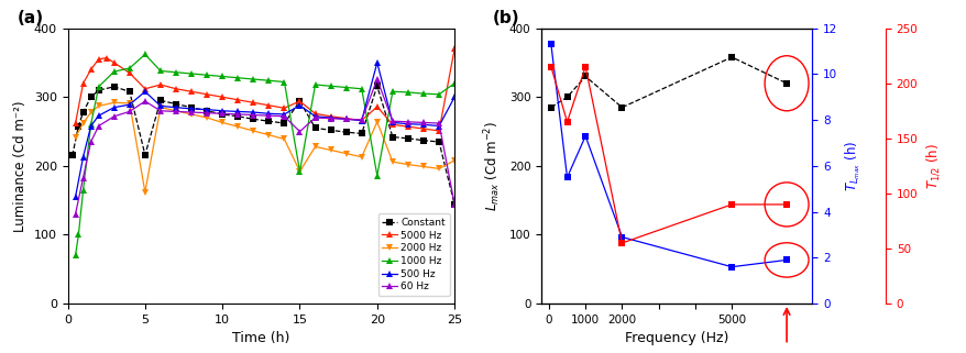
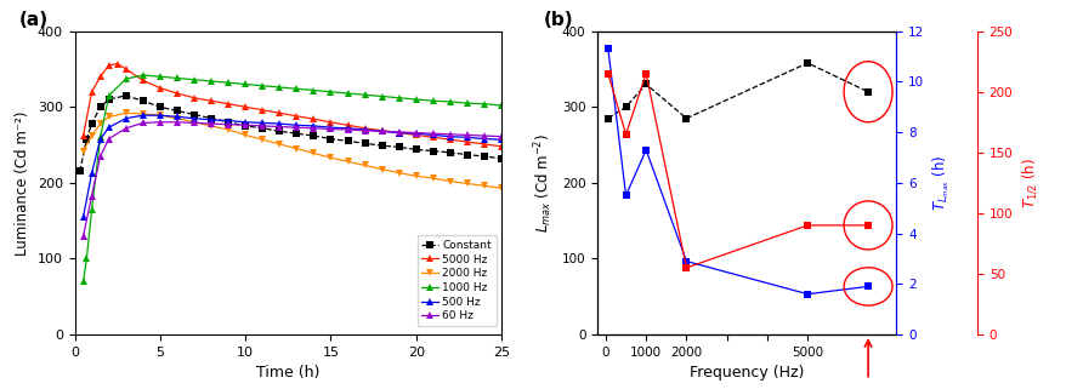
Constant/5: 216 -> 300
5000 Hz/5: 312 -> 325
2000 Hz/5: 162 -> 289
1000 Hz/5: 362 -> 340
500 Hz/5: 308 -> 289
60 Hz/5: 294 -> 280
Constant/15: 294 -> 258
5000 Hz/15: 294 -> 280
2000 Hz/15: 192 -> 233
1000 Hz/15: 192 -> 320
500 Hz/15: 288 -> 273
60 Hz/15: 250 -> 271
Constant/20: 316 -> 244
5000 Hz/20: 286 -> 263
2000 Hz/20: 264 -> 209
1000 Hz/20: 186 -> 310
500 Hz/20: 350 -> 265
60 Hz/20: 326 -> 266
Constant/25: 144 -> 232
5000 Hz/25: 370 -> 248
2000 Hz/25: 208 -> 193
1000 Hz/25: 320 -> 302
500 Hz/25: 300 -> 257
60 Hz/25: 144 -> 261
